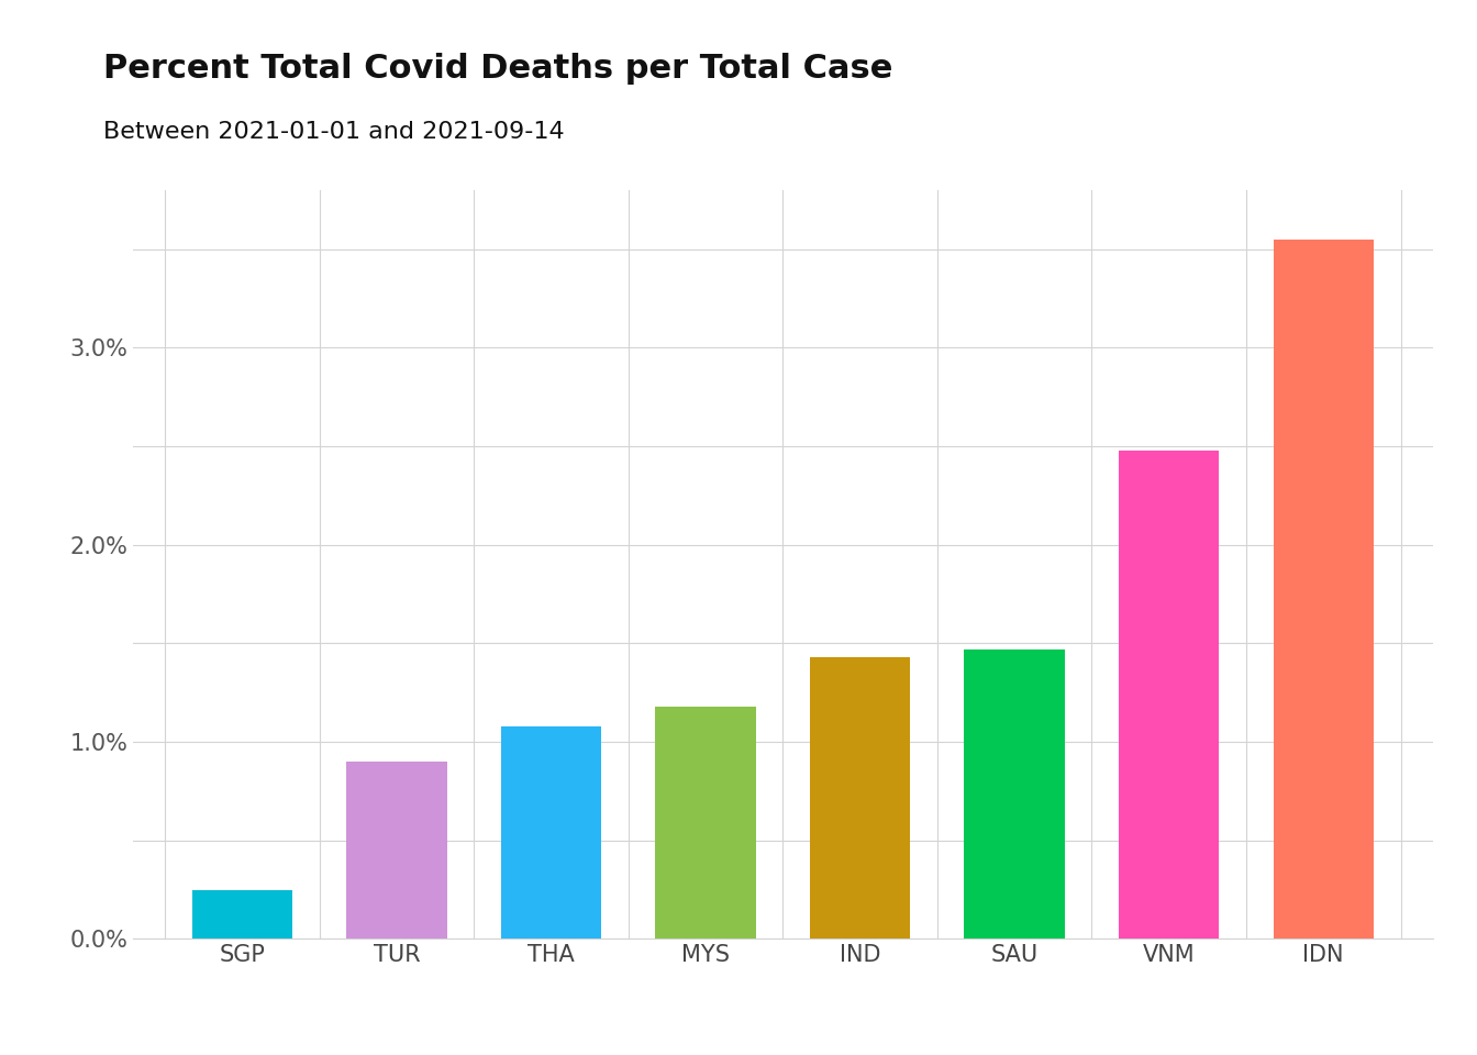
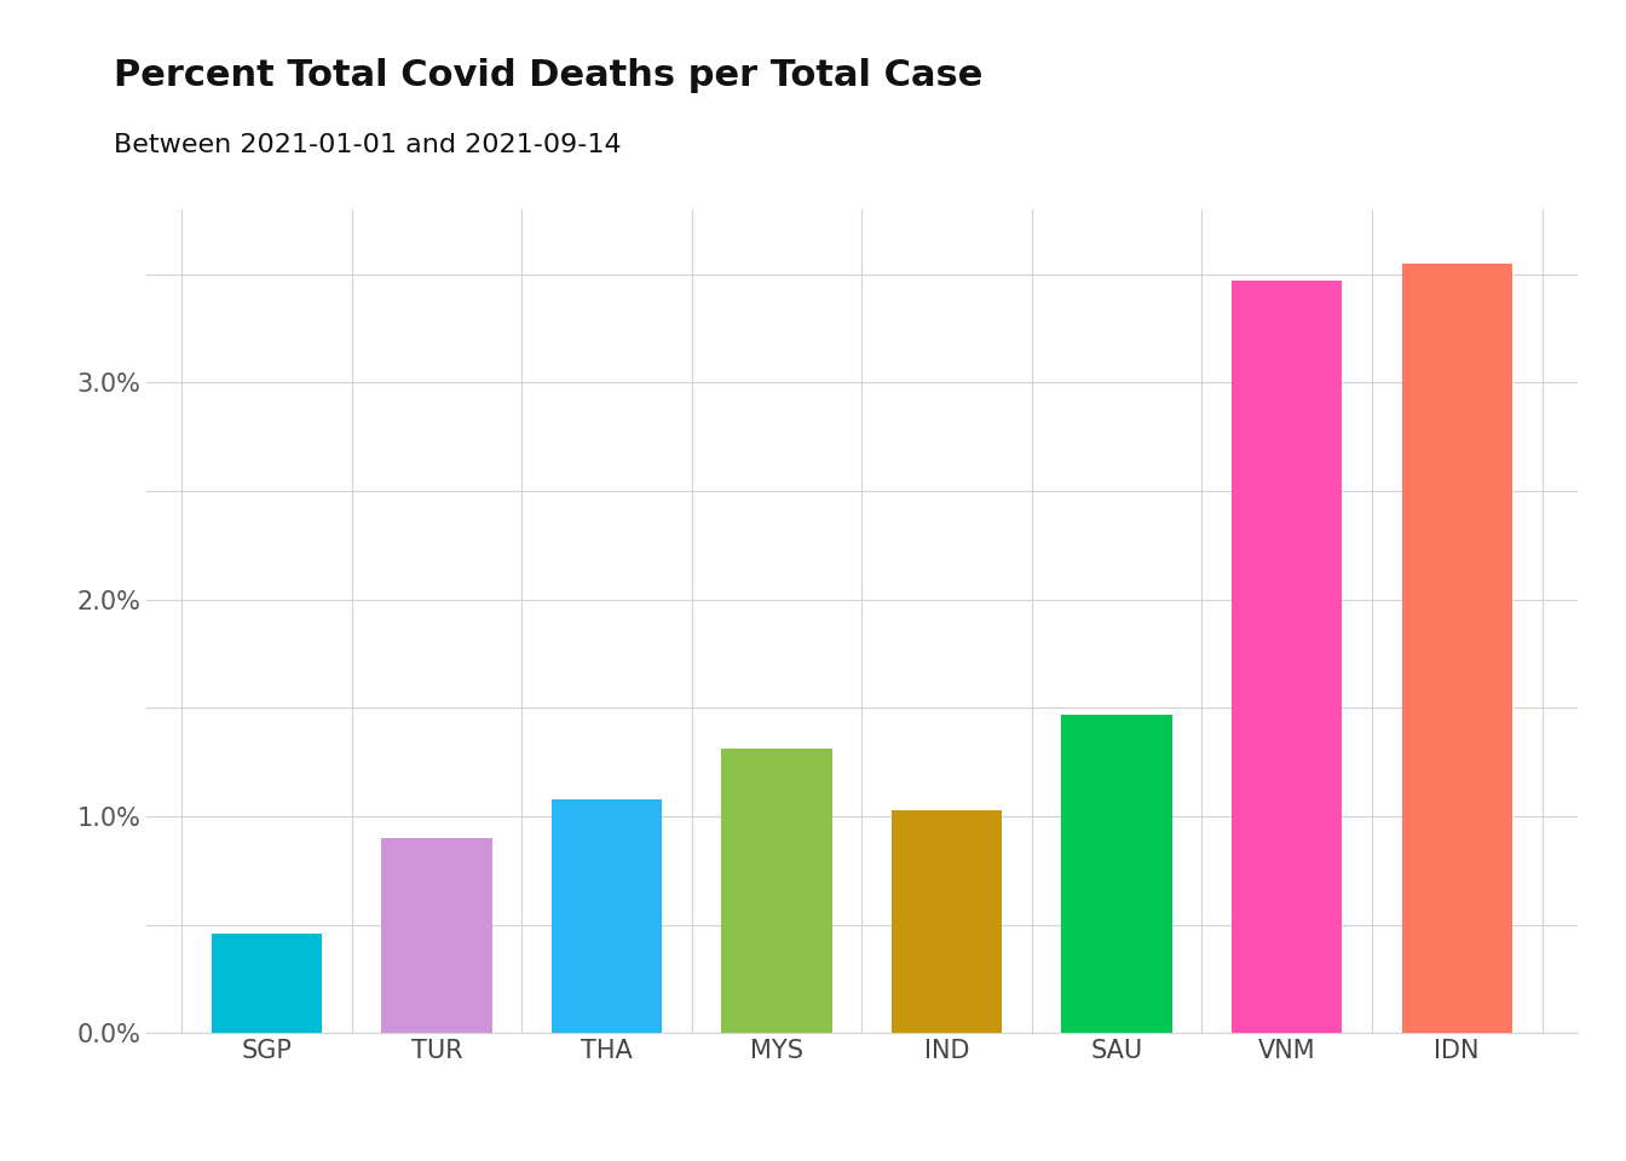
SGP: 0.25% -> 0.46%
MYS: 1.18% -> 1.31%
IND: 1.43% -> 1.03%
VNM: 2.48% -> 3.47%
